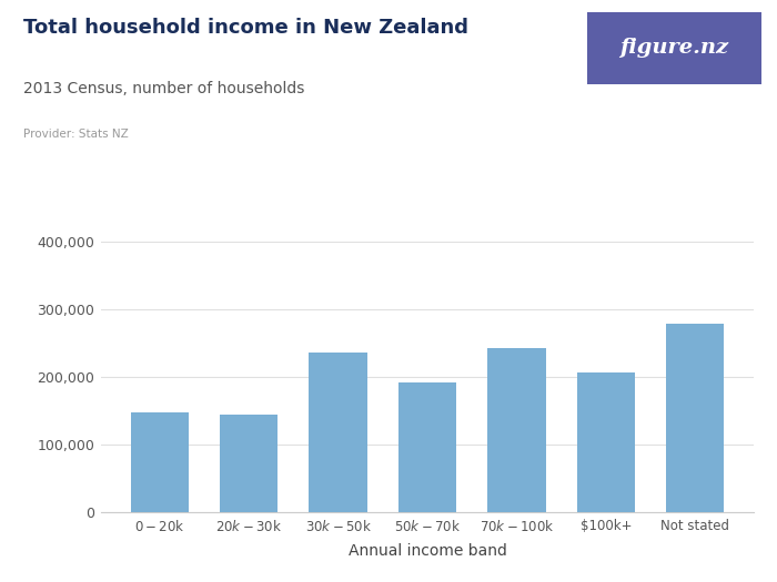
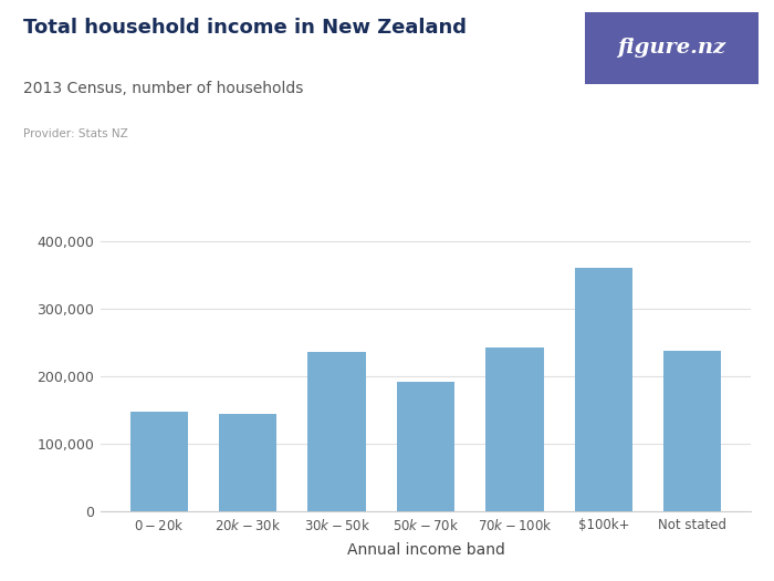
$100k+: 206,000 -> 360,000
Not stated: 278,000 -> 237,000
